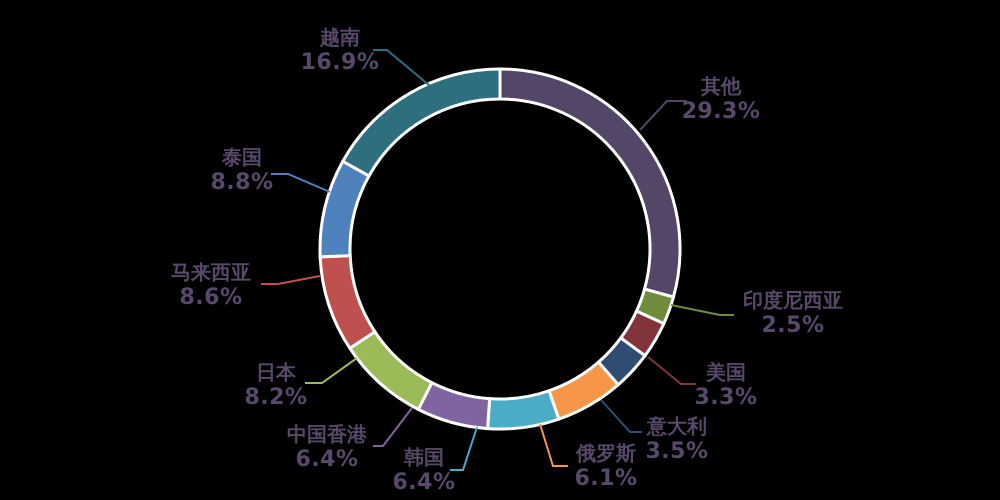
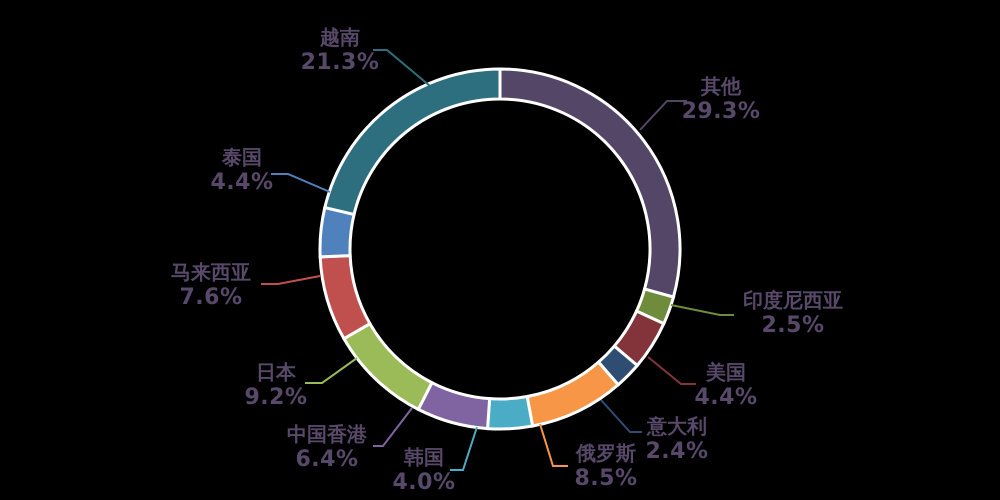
美国: 3.3% -> 4.4%
意大利: 3.5% -> 2.4%
俄罗斯: 6.1% -> 8.5%
韩国: 6.4% -> 4.0%
日本: 8.2% -> 9.2%
马来西亚: 8.6% -> 7.6%
泰国: 8.8% -> 4.4%
越南: 16.9% -> 21.3%
